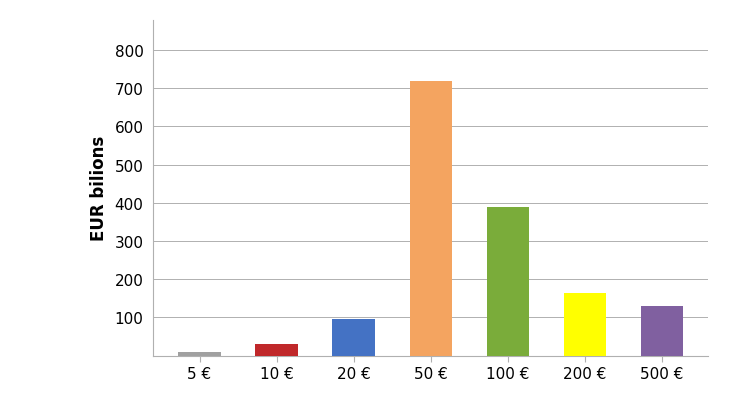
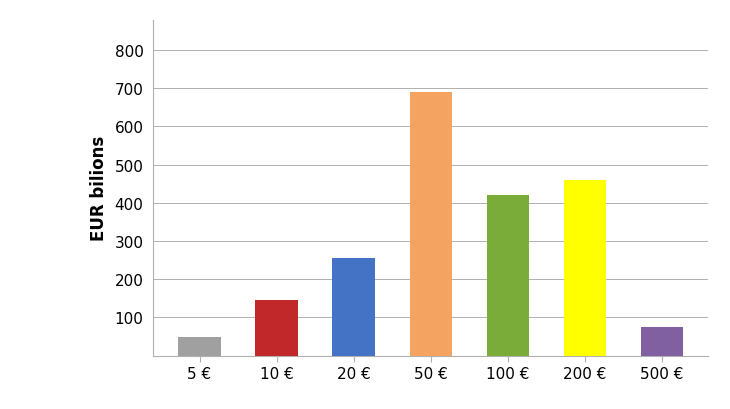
5 €: 10 -> 50
10 €: 30 -> 145
20 €: 95 -> 255
50 €: 718 -> 690
100 €: 390 -> 420
200 €: 163 -> 460
500 €: 130 -> 75
